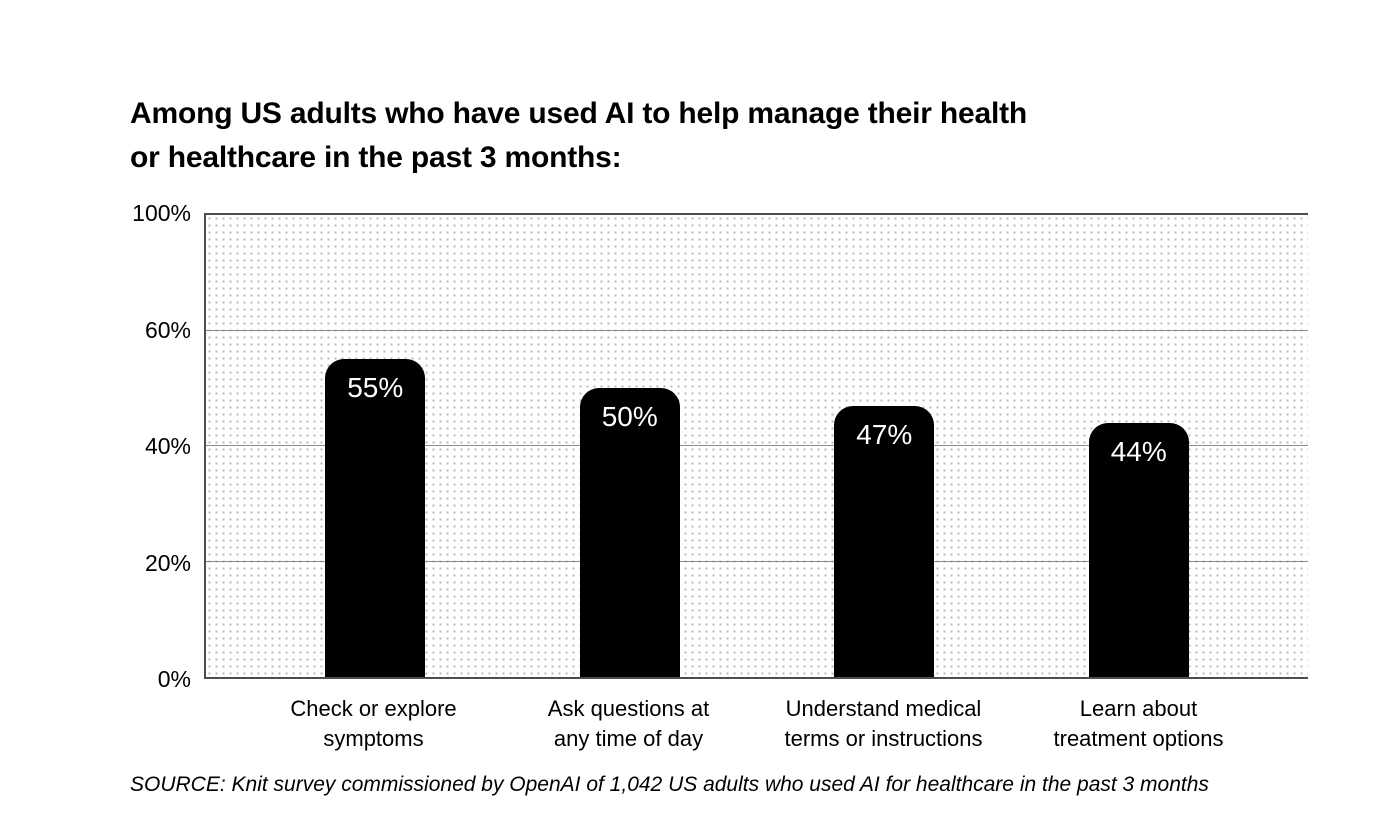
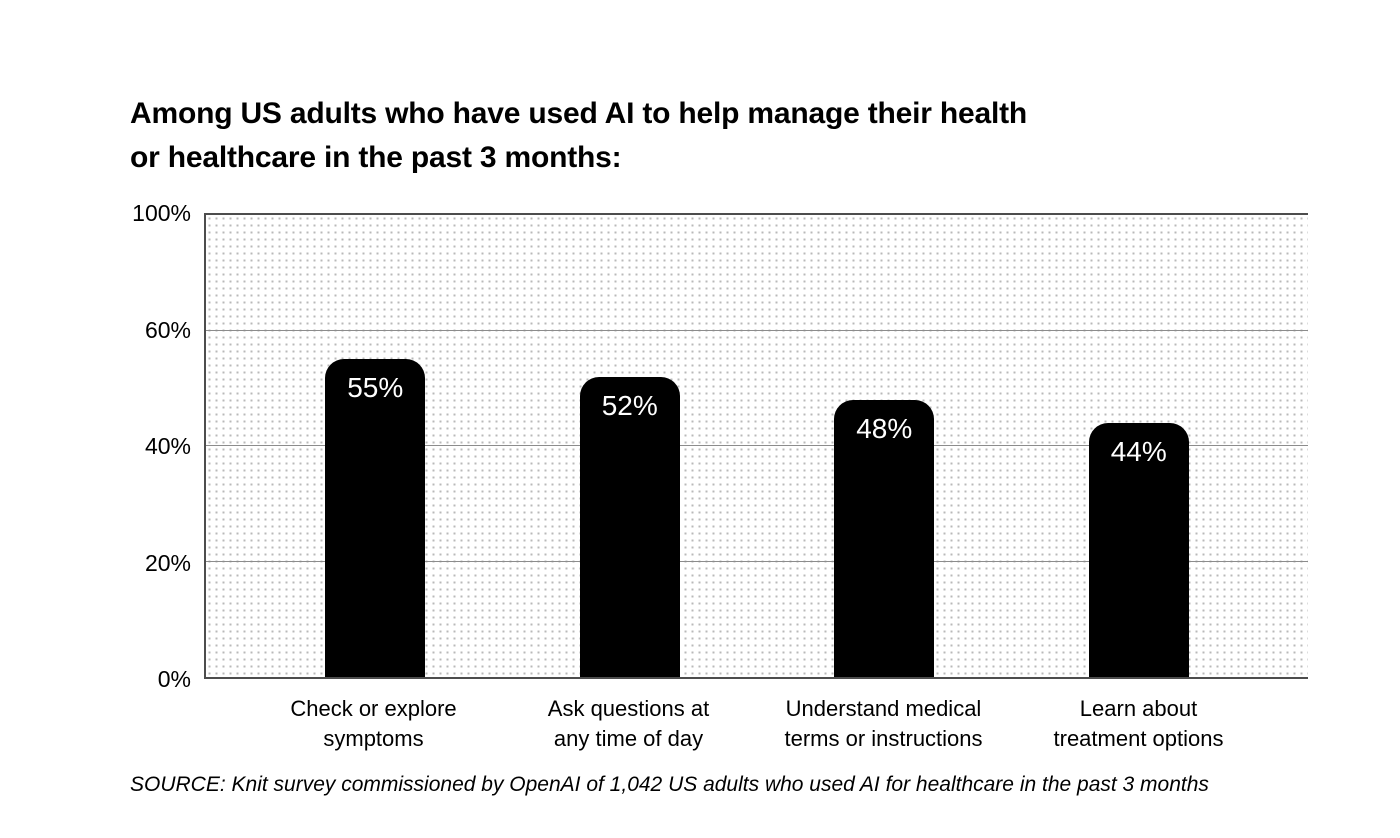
Ask questions at any time of day: 50% -> 52%
Understand medical terms or instructions: 47% -> 48%
